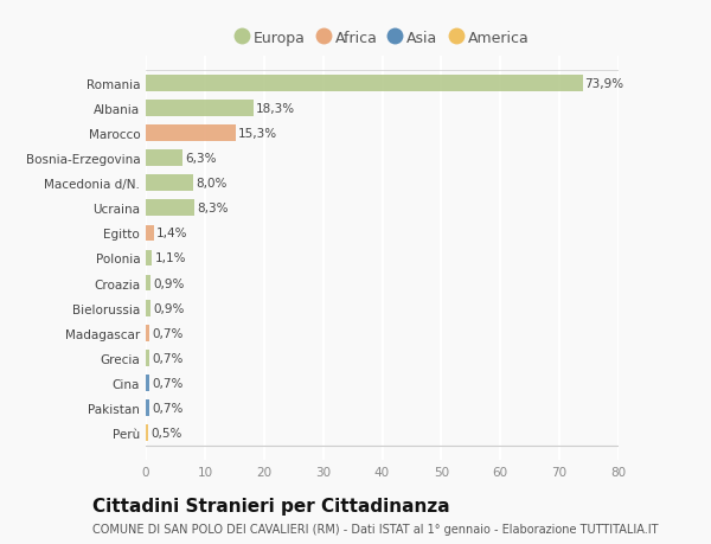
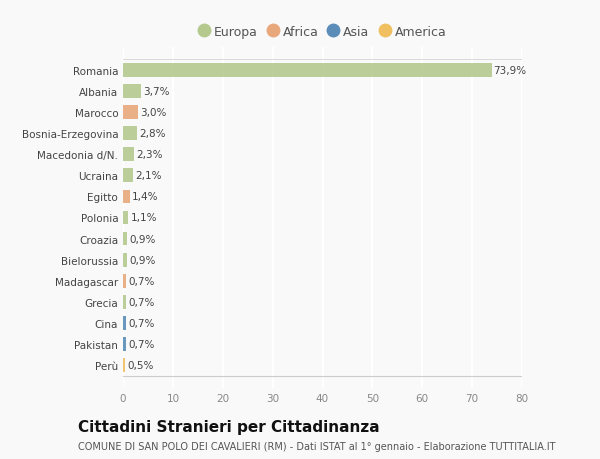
Albania: 18,3% -> 3,7%
Marocco: 15,3% -> 3,0%
Bosnia-Erzegovina: 6,3% -> 2,8%
Macedonia d/N.: 8,0% -> 2,3%
Ucraina: 8,3% -> 2,1%
